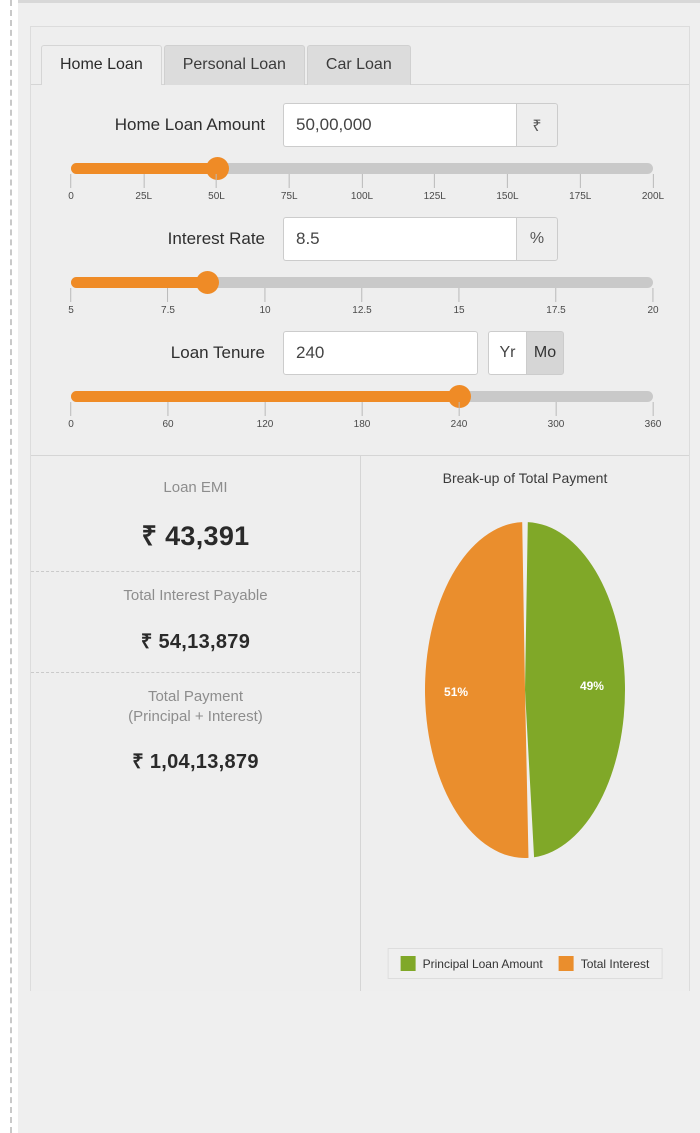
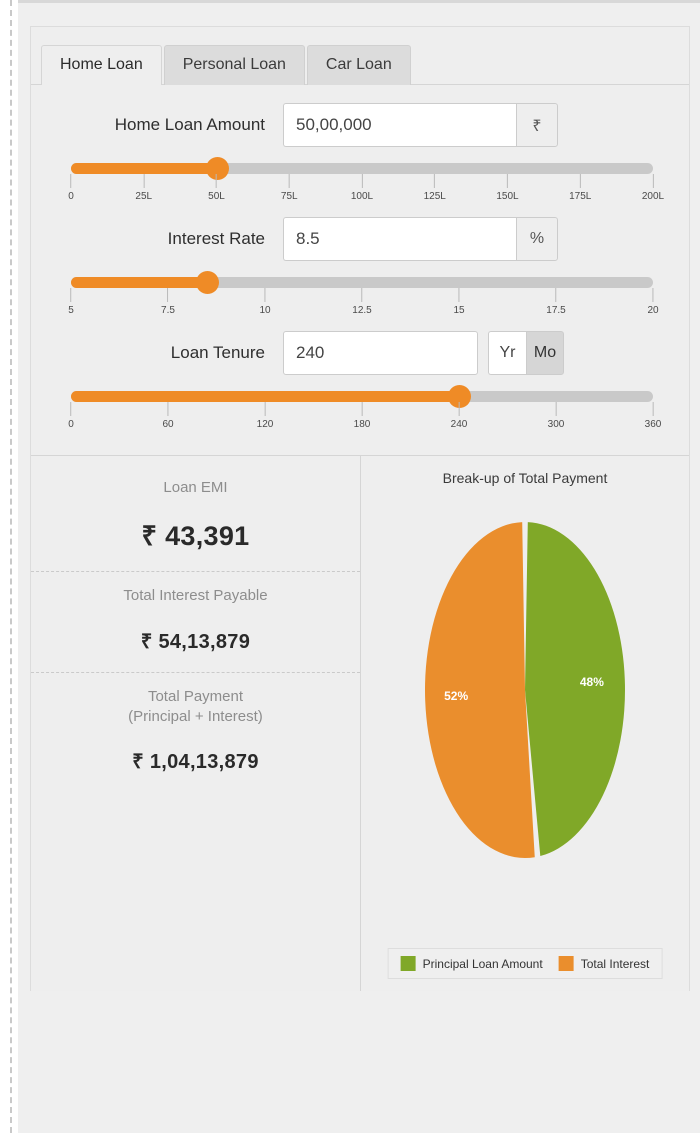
Principal Loan Amount: 49% -> 48%
Total Interest: 51% -> 52%
